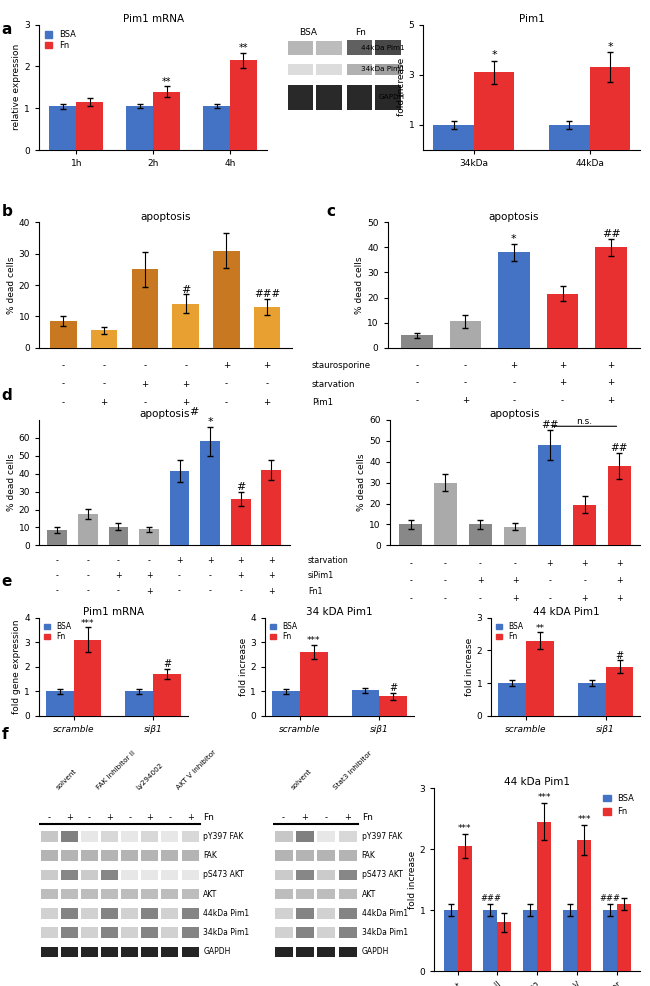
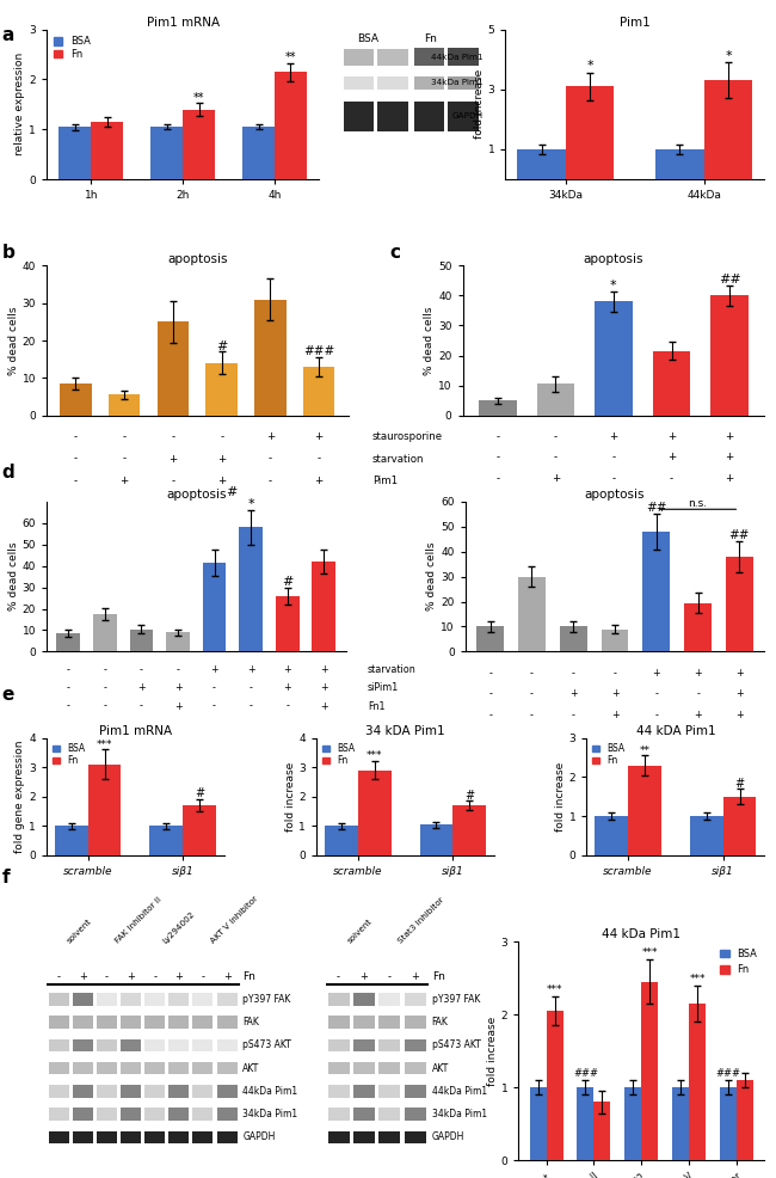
34 kDA Pim1/Fn/scramble: 2.6 -> 2.9
34 kDA Pim1/Fn/siβ1: 0.8 -> 1.7
